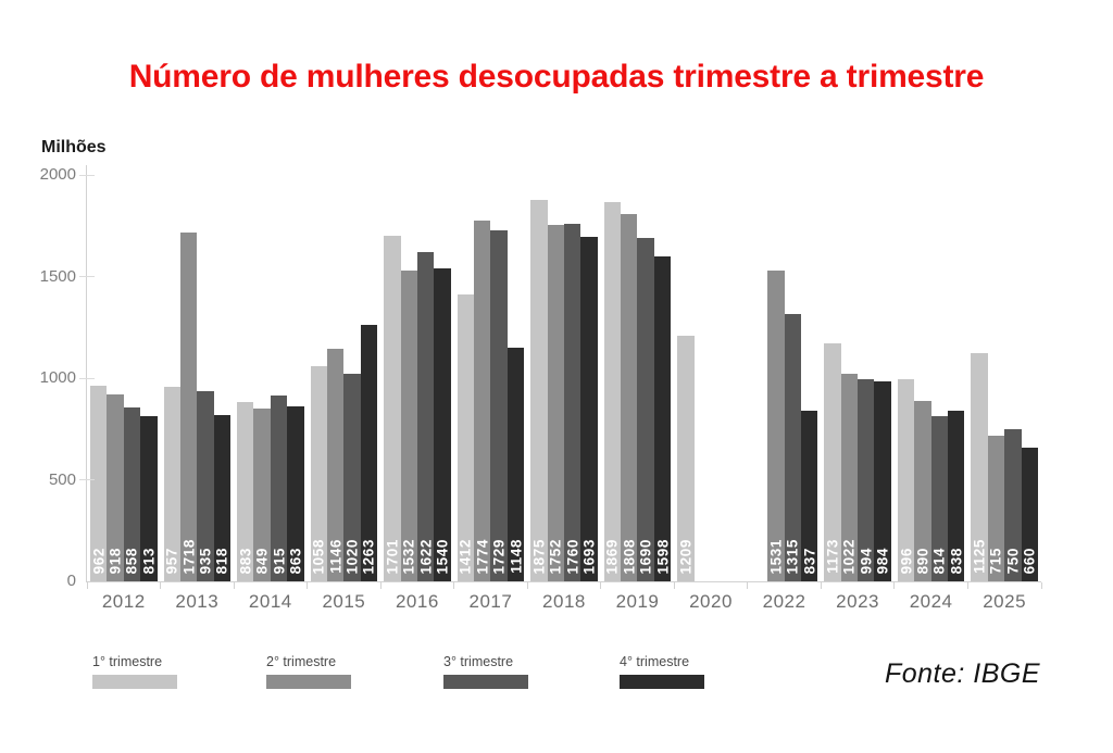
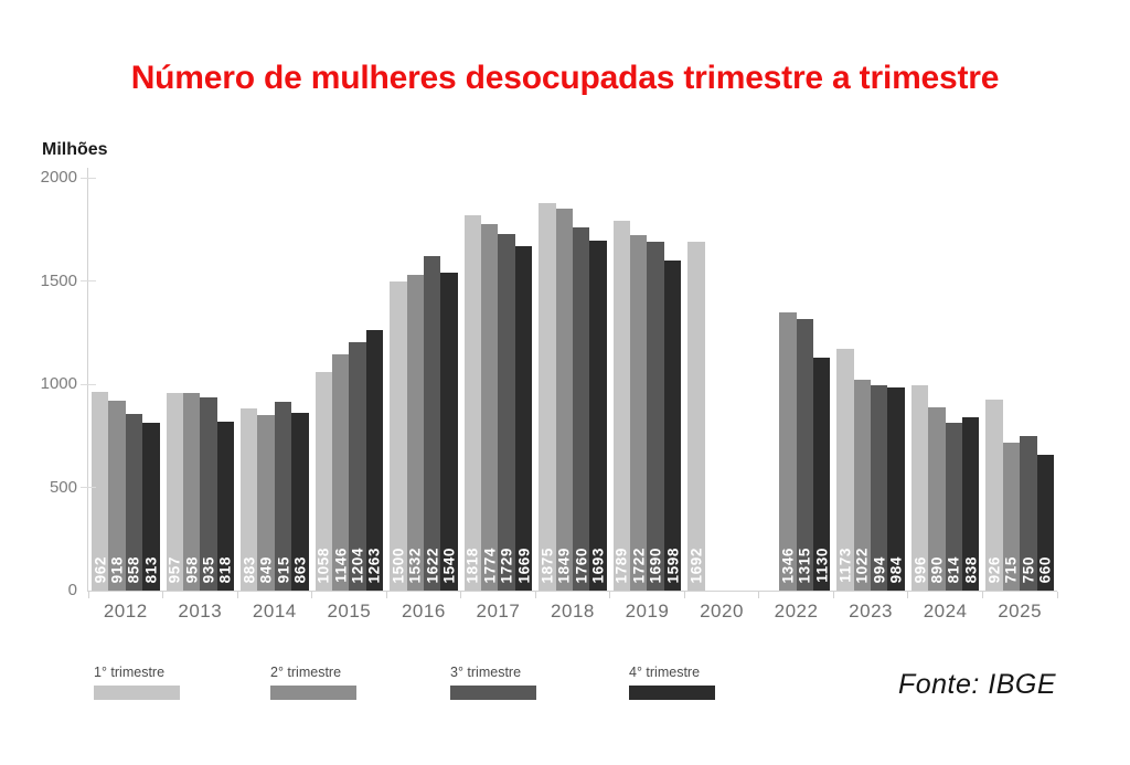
2° trimestre/2013: 1718 -> 958
3° trimestre/2015: 1020 -> 1204
1° trimestre/2016: 1701 -> 1500
1° trimestre/2017: 1412 -> 1818
4° trimestre/2017: 1148 -> 1669
2° trimestre/2018: 1752 -> 1849
1° trimestre/2019: 1869 -> 1789
2° trimestre/2019: 1808 -> 1722
1° trimestre/2020: 1209 -> 1692
2° trimestre/2022: 1531 -> 1346
4° trimestre/2022: 837 -> 1130
1° trimestre/2025: 1125 -> 926
